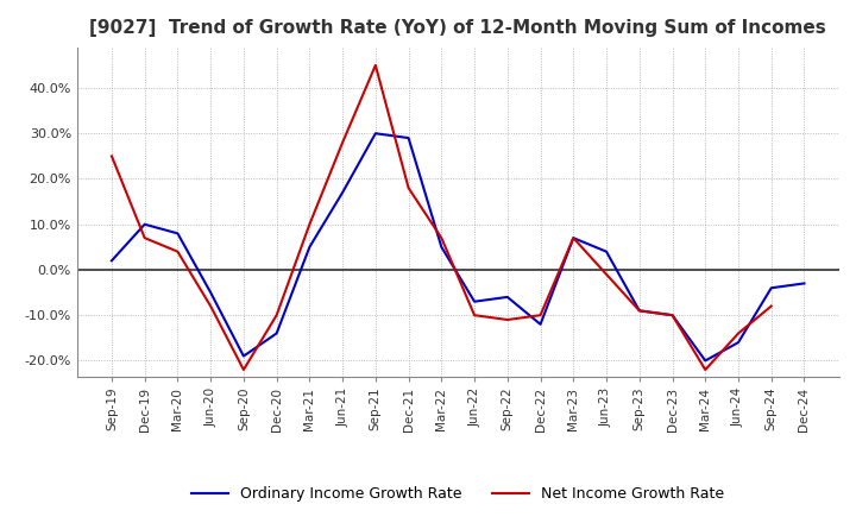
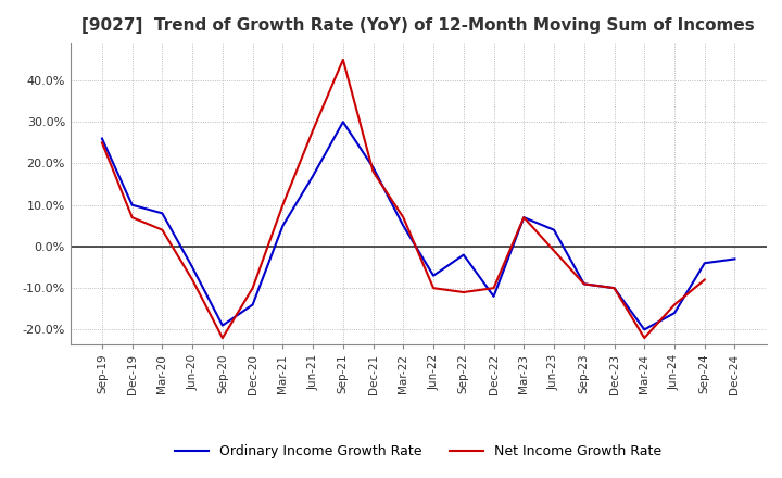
Ordinary Income Growth Rate/Sep-19: 2% -> 26%
Ordinary Income Growth Rate/Dec-21: 29% -> 19%
Ordinary Income Growth Rate/Sep-22: -6% -> -2%
